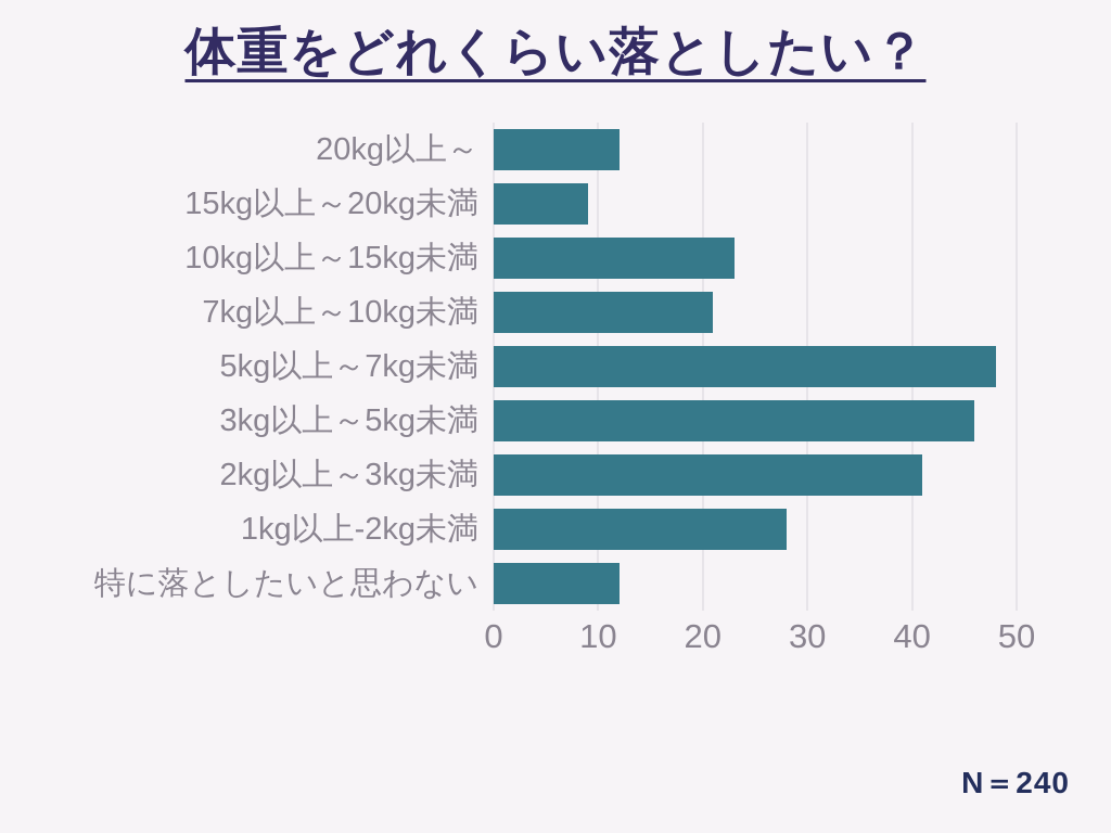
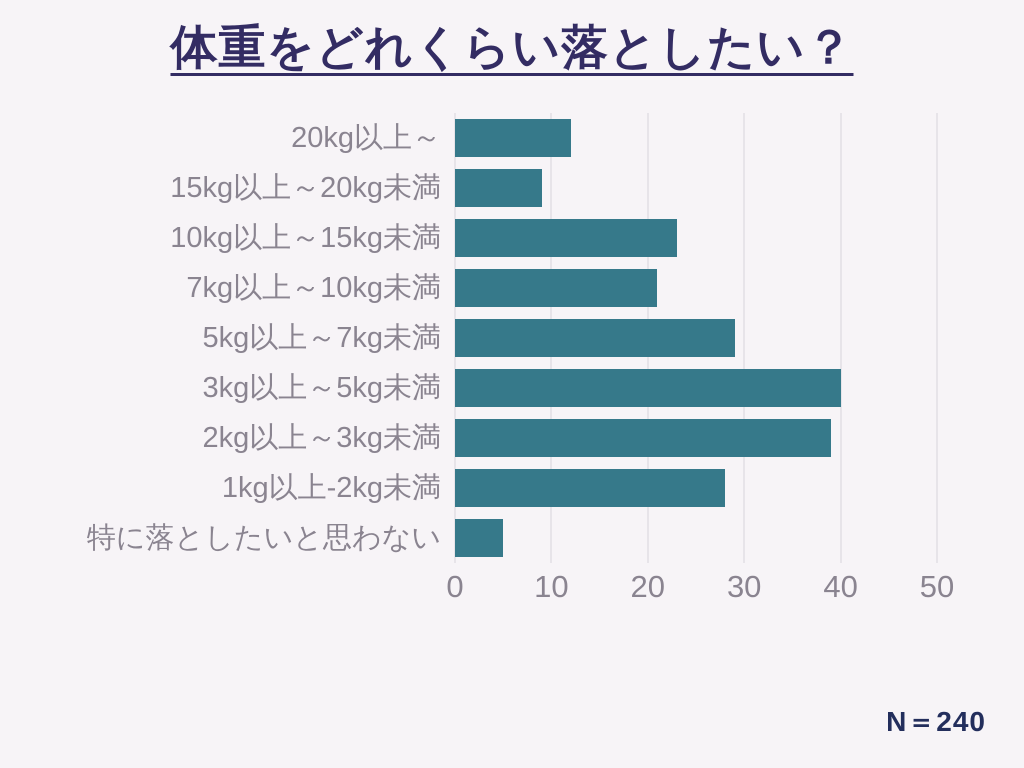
5kg以上～7kg未満: 48 -> 29
3kg以上～5kg未満: 46 -> 40
2kg以上～3kg未満: 41 -> 39
特に落としたいと思わない: 12 -> 5
